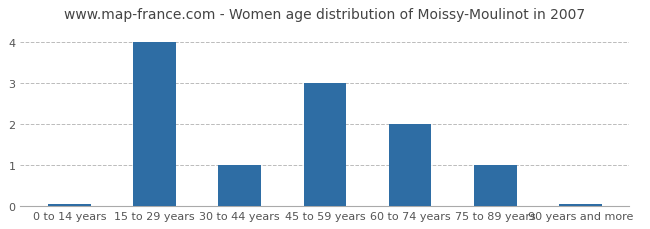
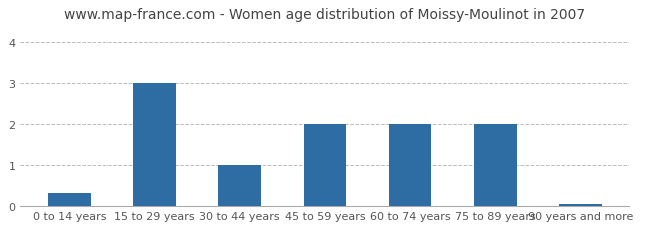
0 to 14 years: 0.04 -> 0.30
15 to 29 years: 4.00 -> 3.00
45 to 59 years: 3.00 -> 2.00
75 to 89 years: 1.00 -> 2.00
